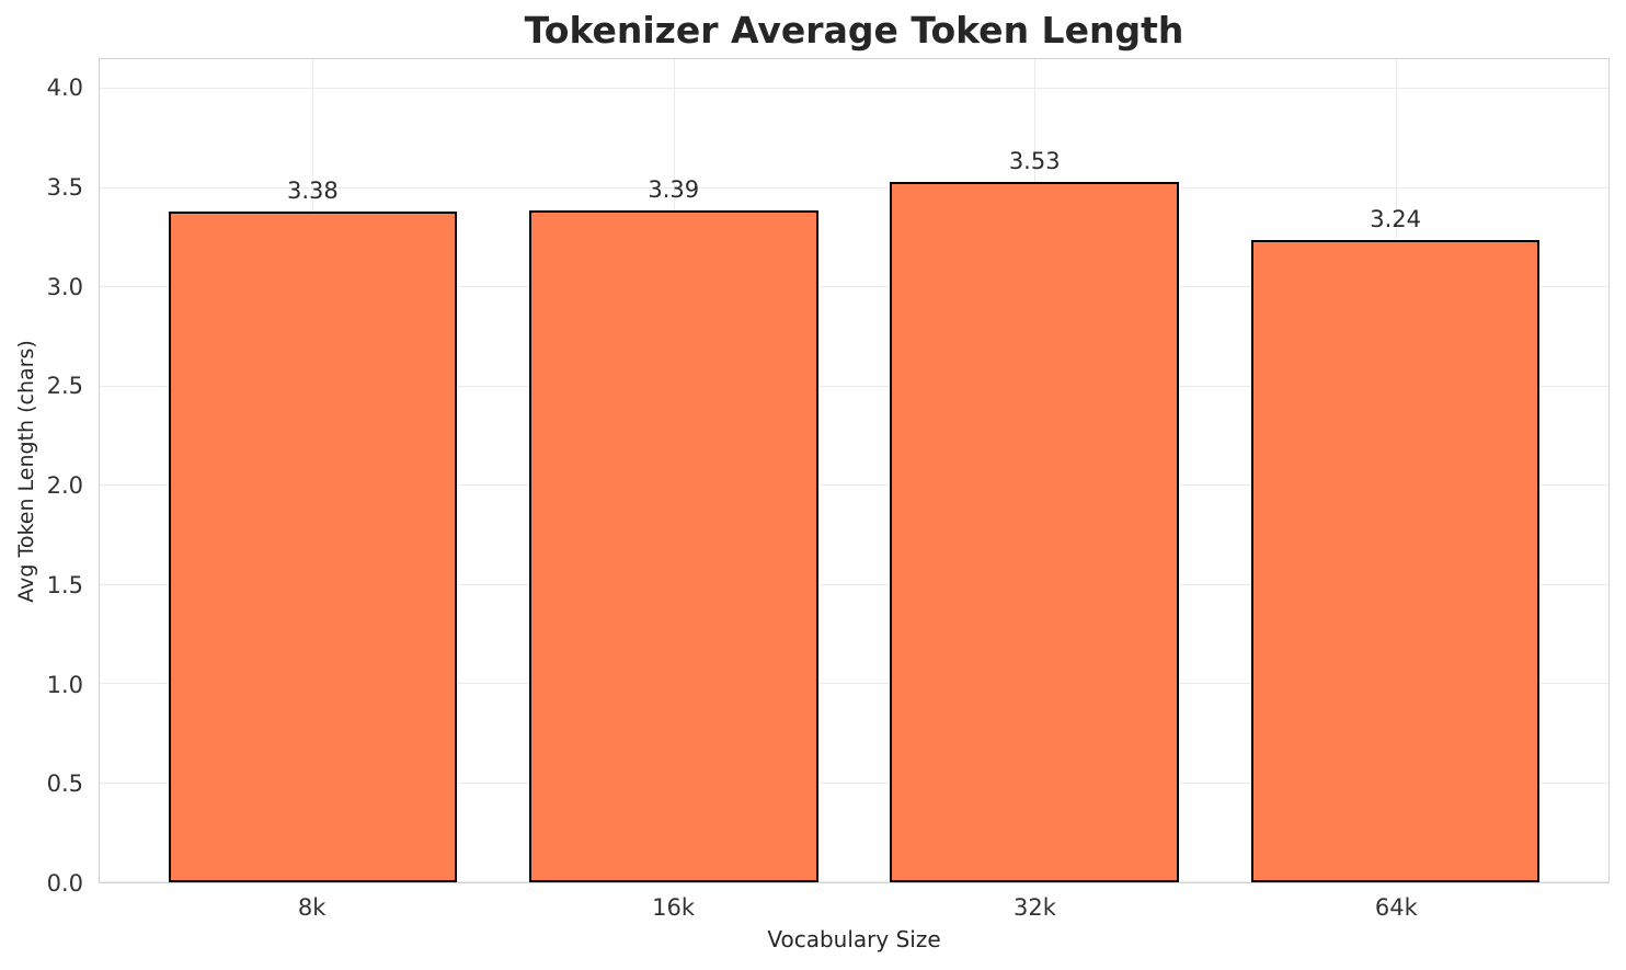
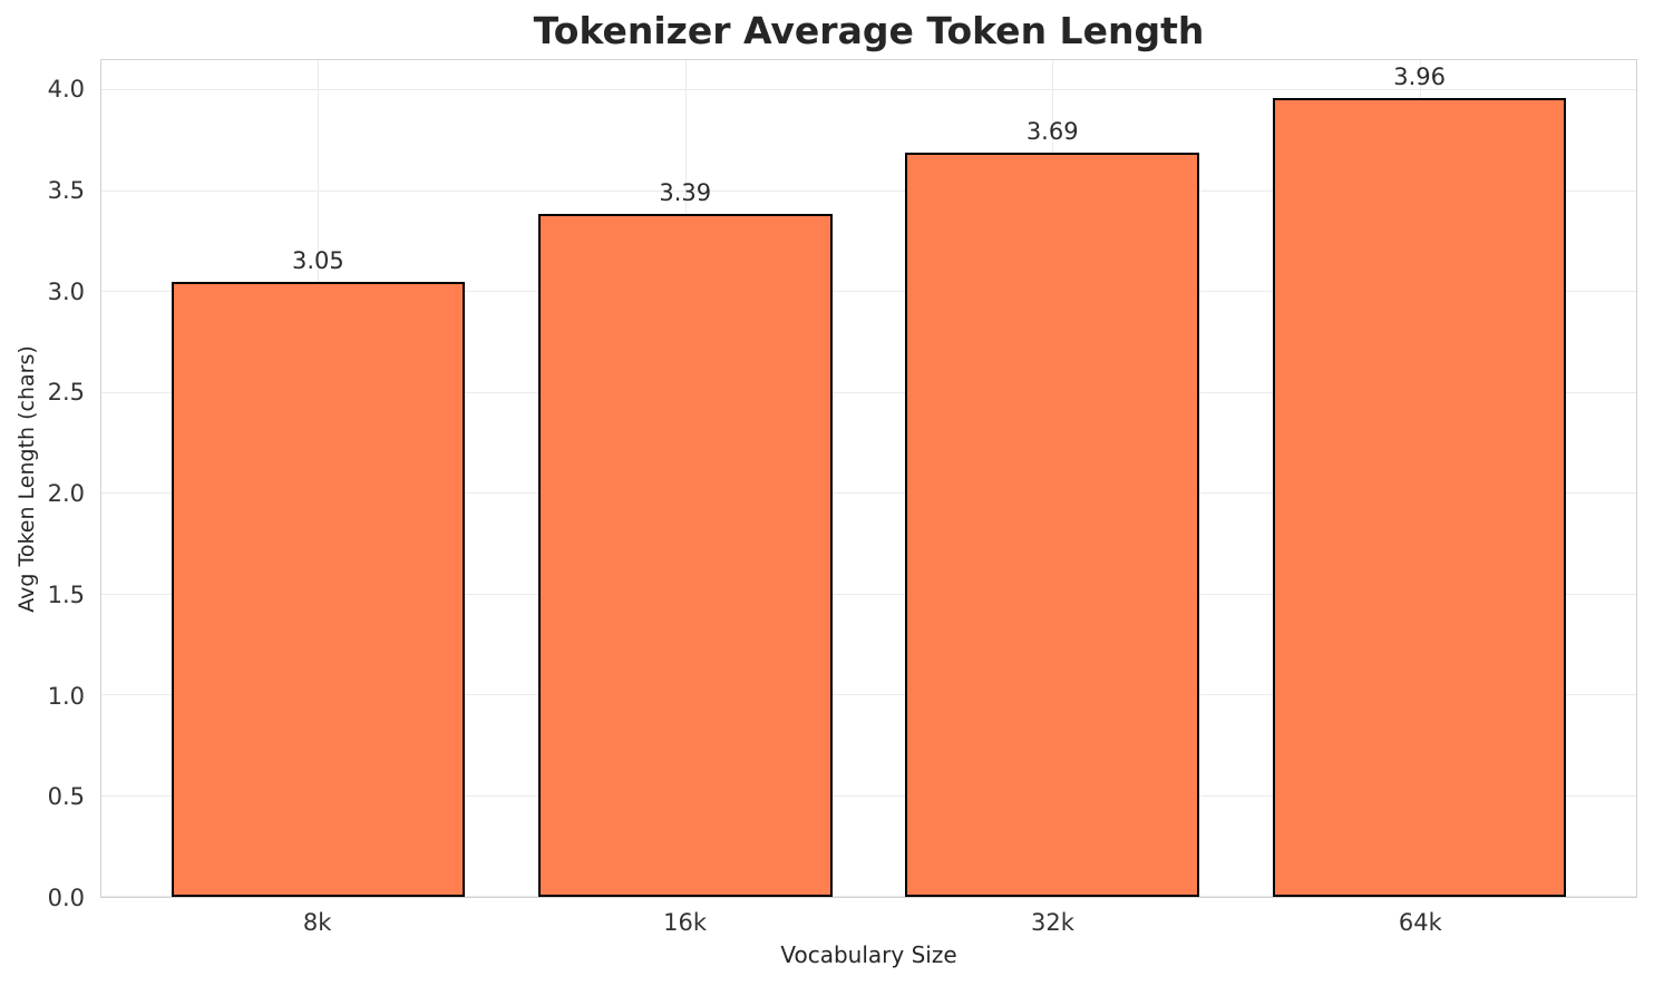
8k: 3.38 -> 3.05
32k: 3.53 -> 3.69
64k: 3.24 -> 3.96
